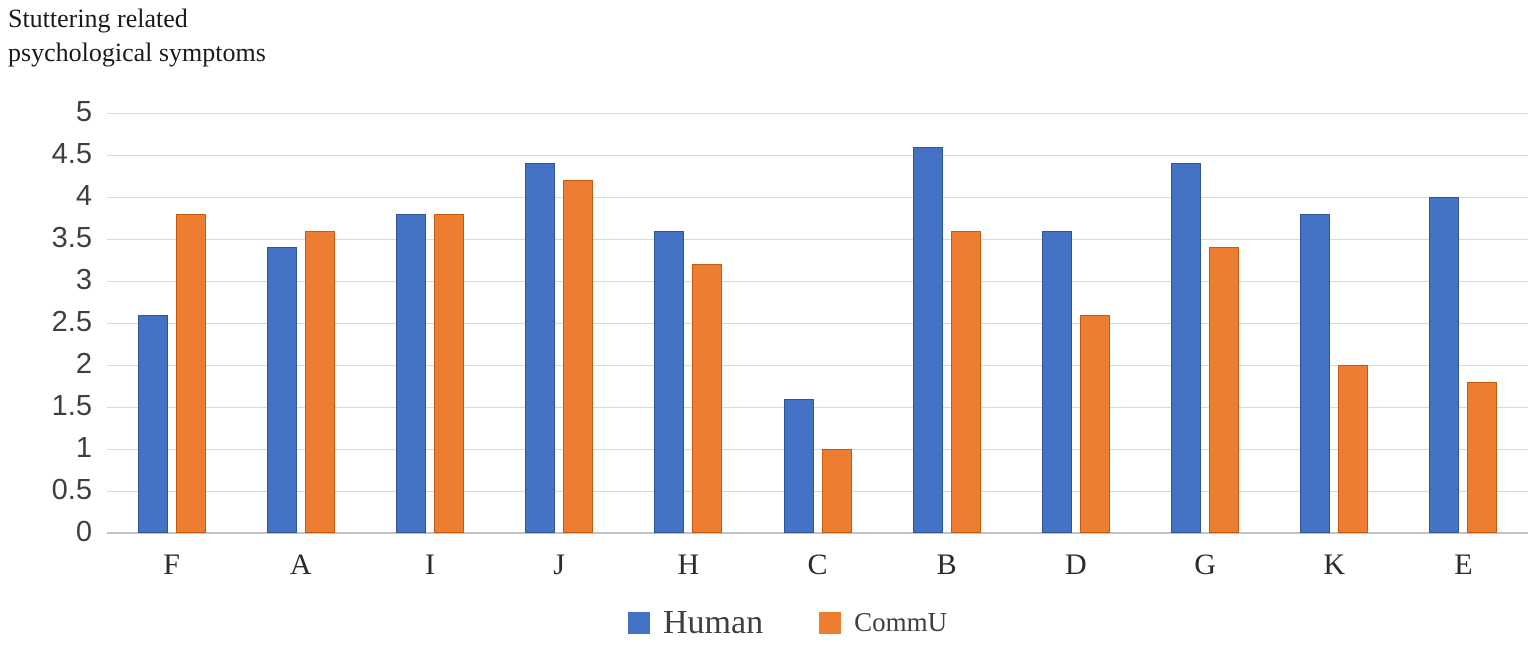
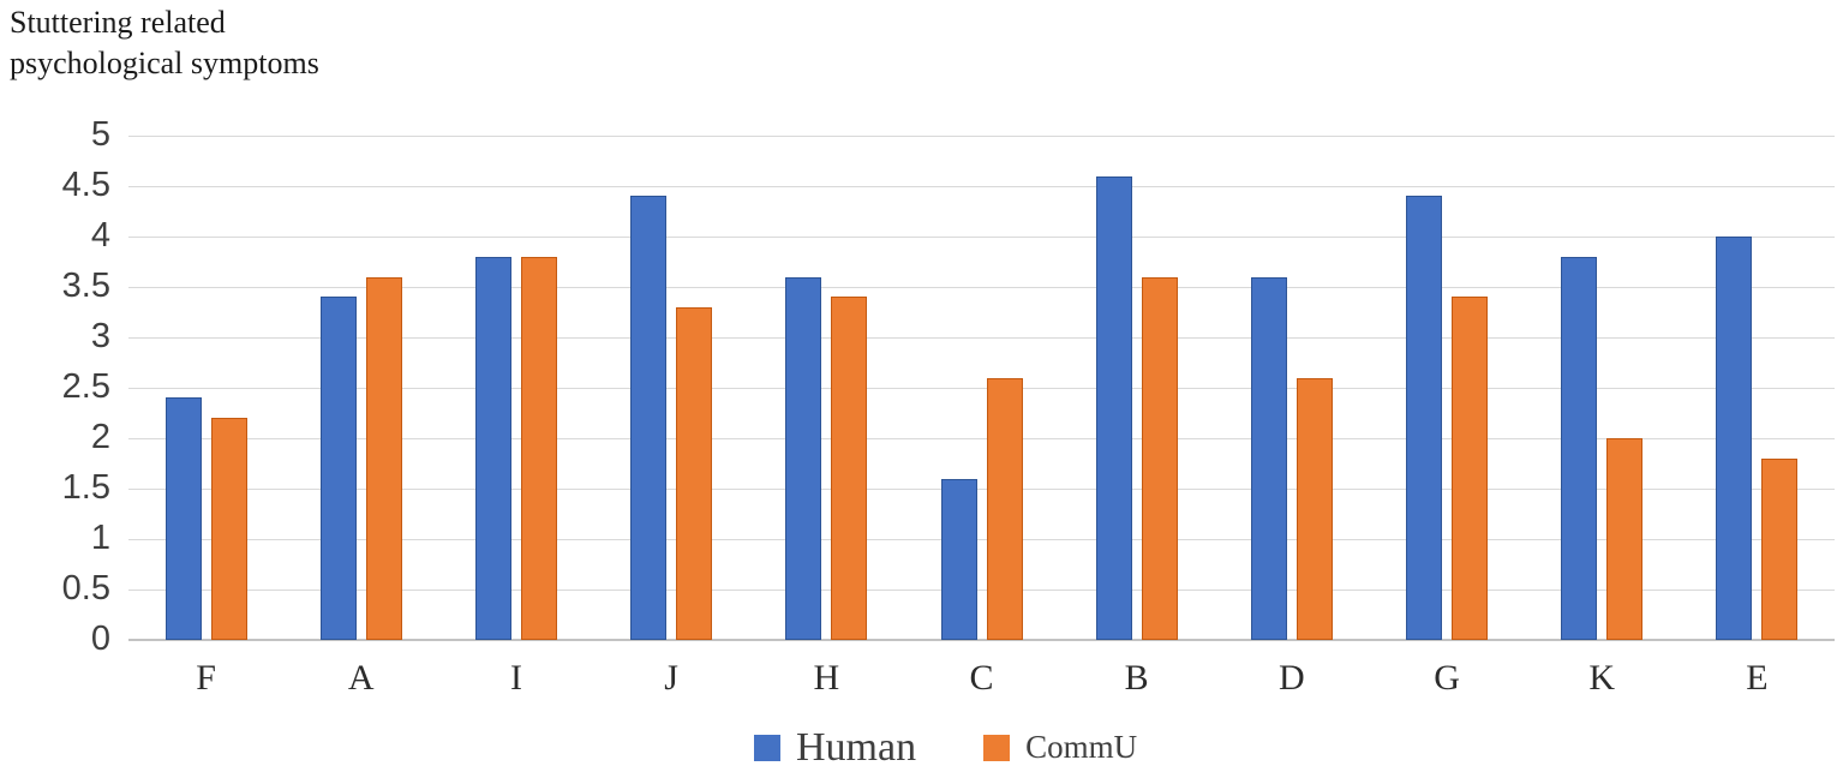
Human/F: 2.6 -> 2.4
CommU/F: 3.8 -> 2.2
CommU/J: 4.2 -> 3.3
CommU/H: 3.2 -> 3.4
CommU/C: 1.0 -> 2.6
